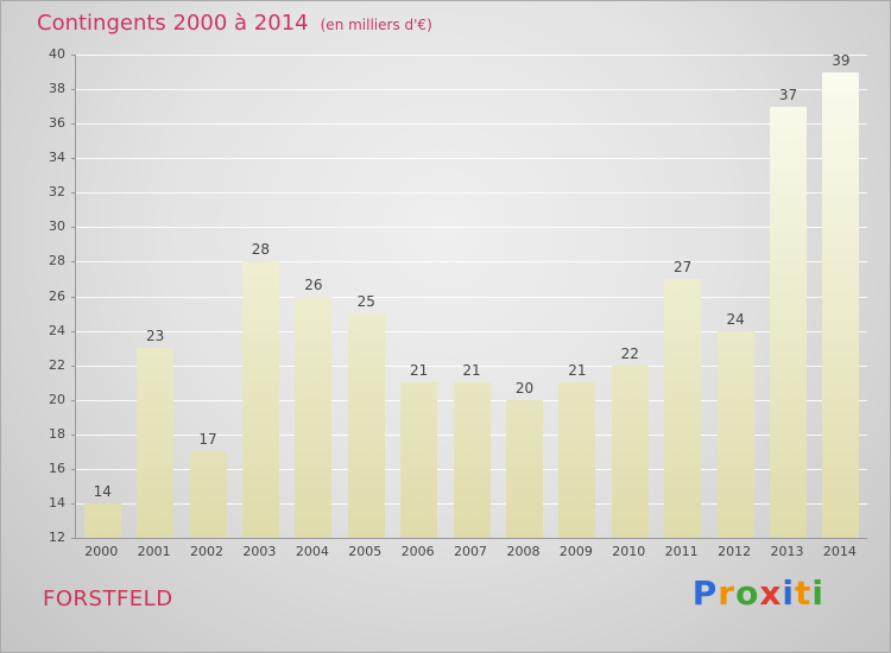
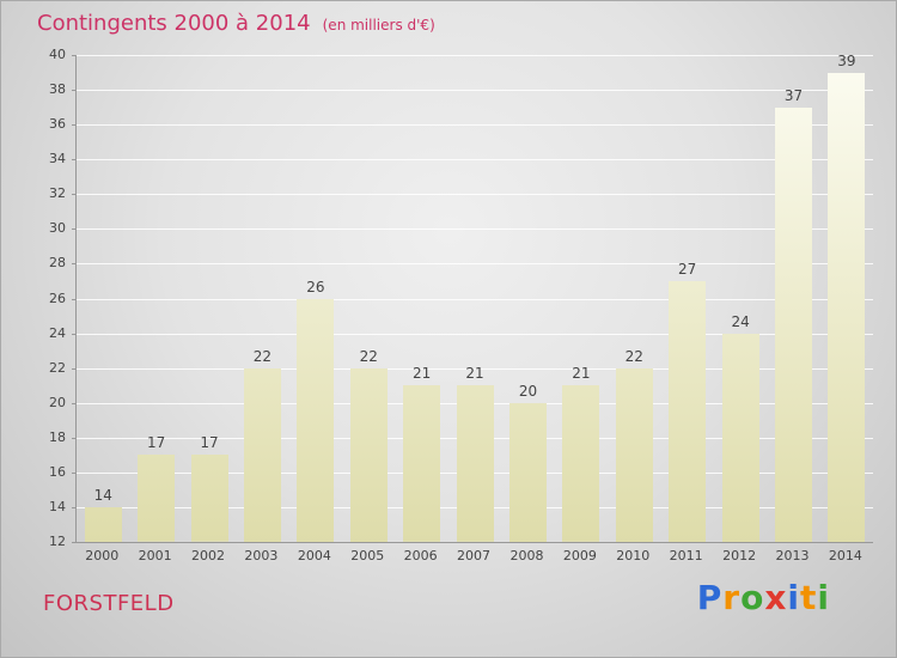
2001: 23 -> 17
2003: 28 -> 22
2005: 25 -> 22
